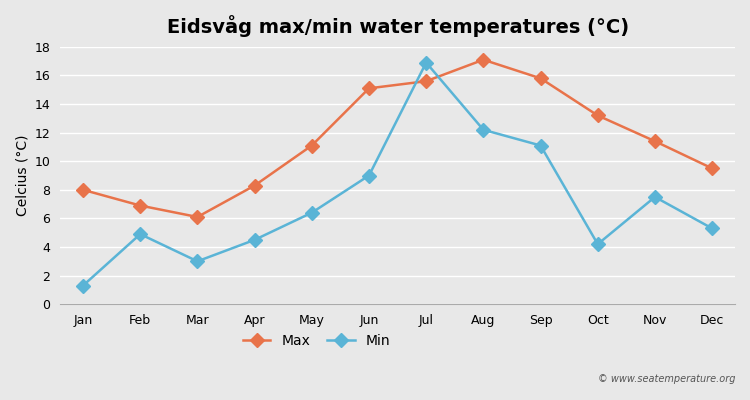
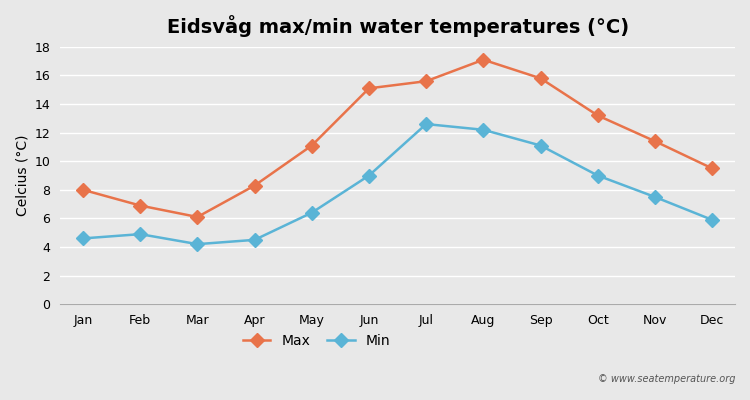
Min/Jan: 1.3 -> 4.6
Min/Mar: 3.0 -> 4.2
Min/Jul: 16.9 -> 12.6
Min/Oct: 4.2 -> 9.0
Min/Dec: 5.3 -> 5.9
